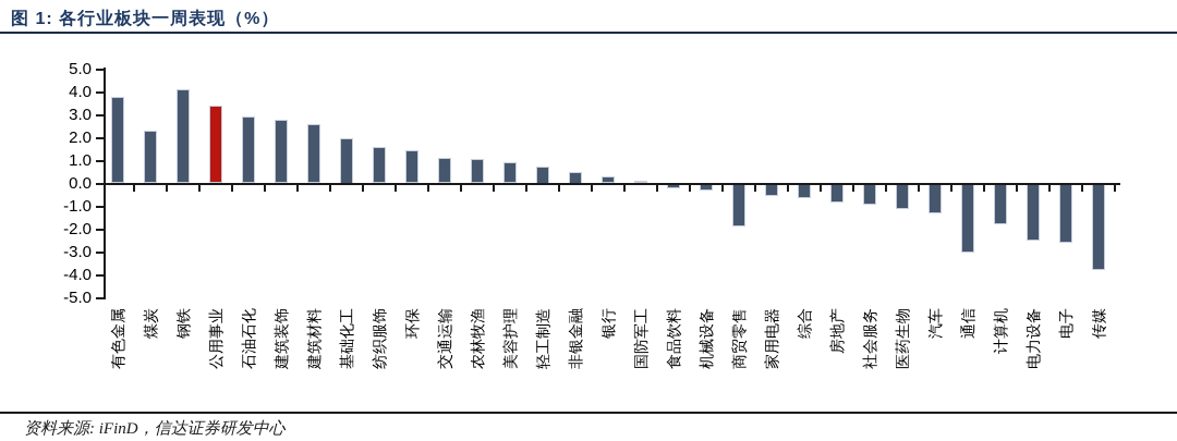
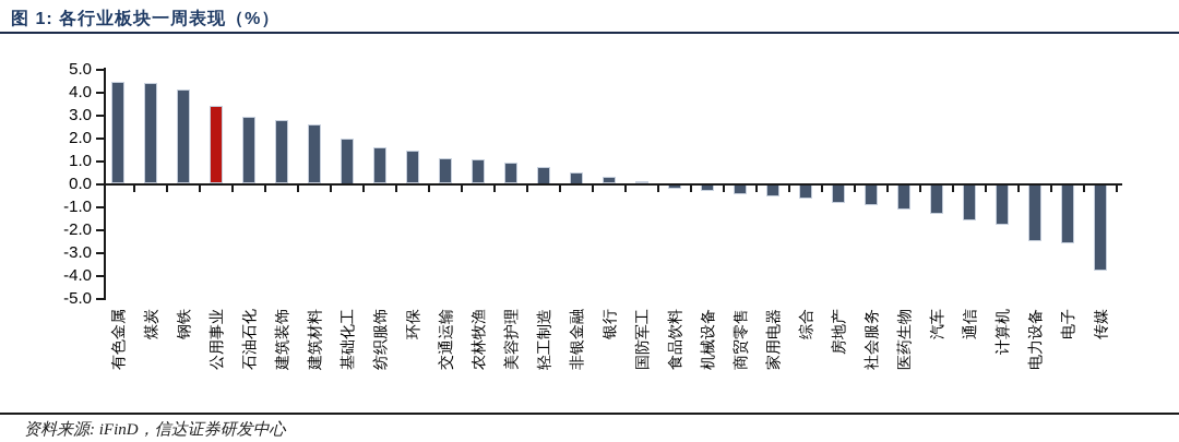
有色金属: 3.8 -> 4.5
煤炭: 2.3 -> 4.4
商贸零售: -1.9 -> -0.5
通信: -3.0 -> -1.6
